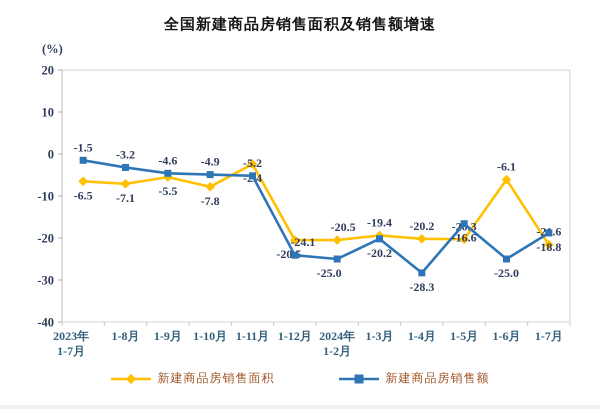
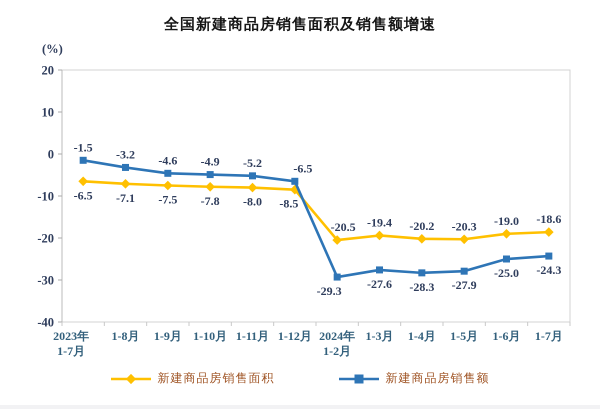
新建商品房销售面积/1-9月: -5.5 -> -7.5
新建商品房销售面积/1-11月: -2.4 -> -8.0
新建商品房销售面积/1-12月: -20.5 -> -8.5
新建商品房销售额/1-12月: -24.1 -> -6.5
新建商品房销售额/2024年 1-2月: -25.0 -> -29.3
新建商品房销售额/1-3月: -20.2 -> -27.6
新建商品房销售额/1-5月: -16.6 -> -27.9
新建商品房销售面积/1-6月: -6.1 -> -19.0
新建商品房销售面积/1-7月: -21.6 -> -18.6
新建商品房销售额/1-7月: -18.8 -> -24.3
